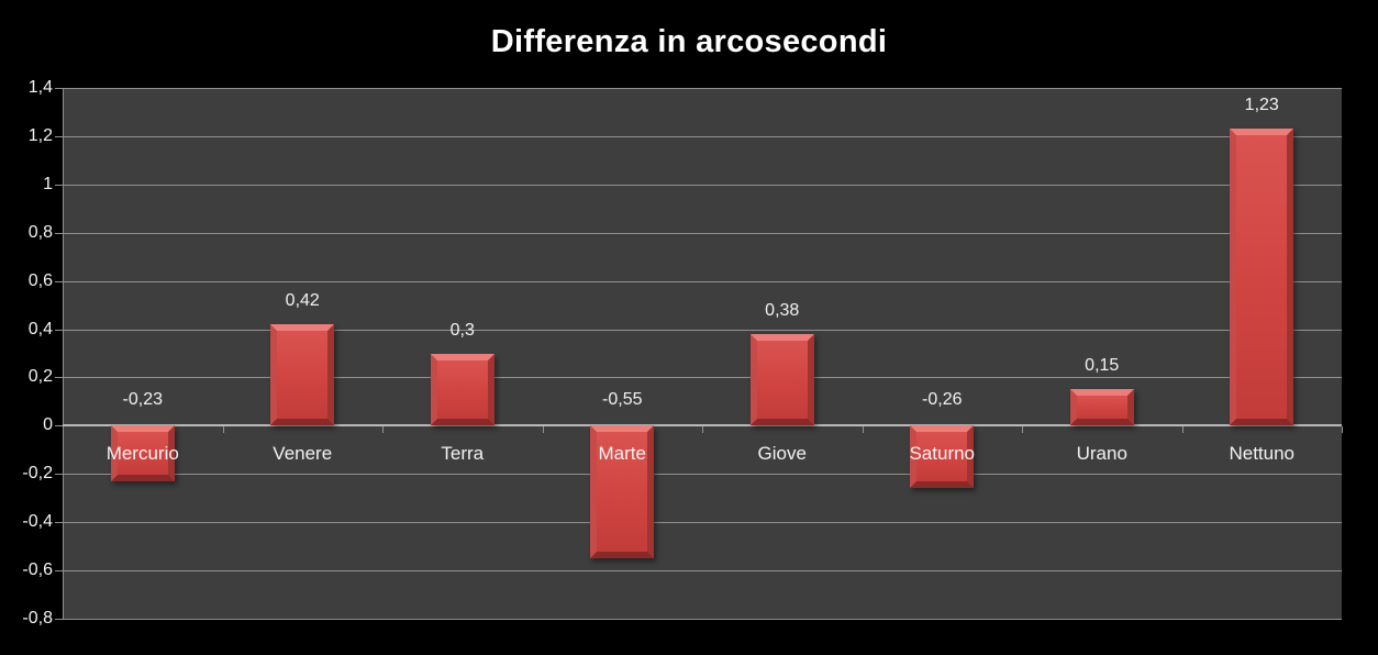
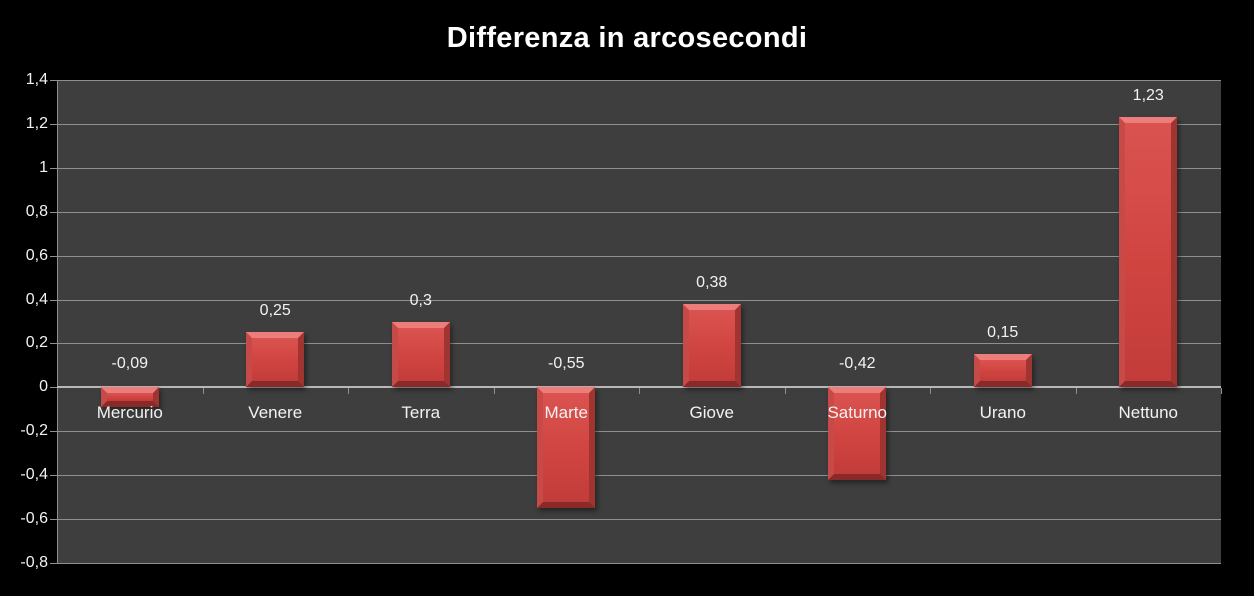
Mercurio: -0,23 -> -0,09
Venere: 0,42 -> 0,25
Saturno: -0,26 -> -0,42
